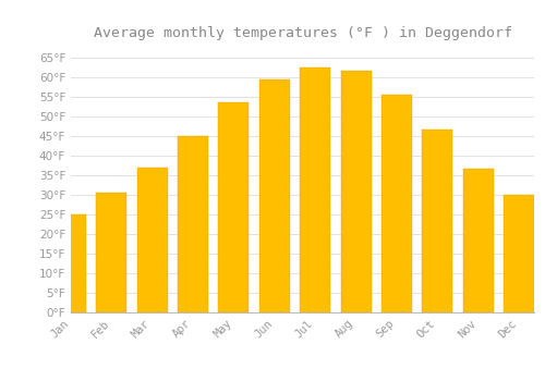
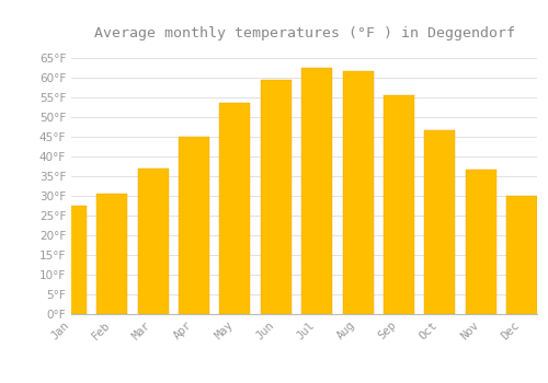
Jan: 25.0°F -> 27.5°F
